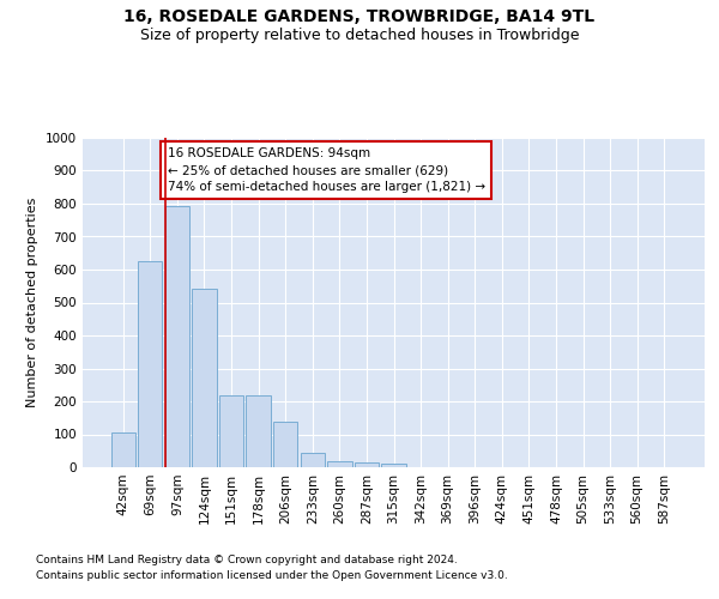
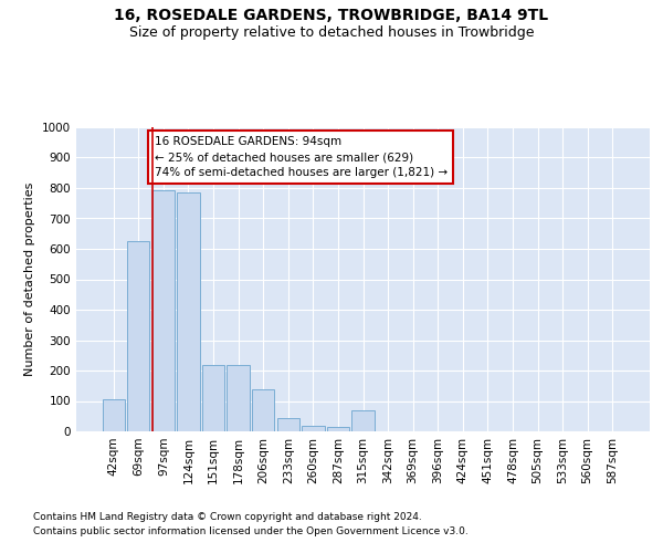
124sqm: 541 -> 785
315sqm: 10 -> 70
